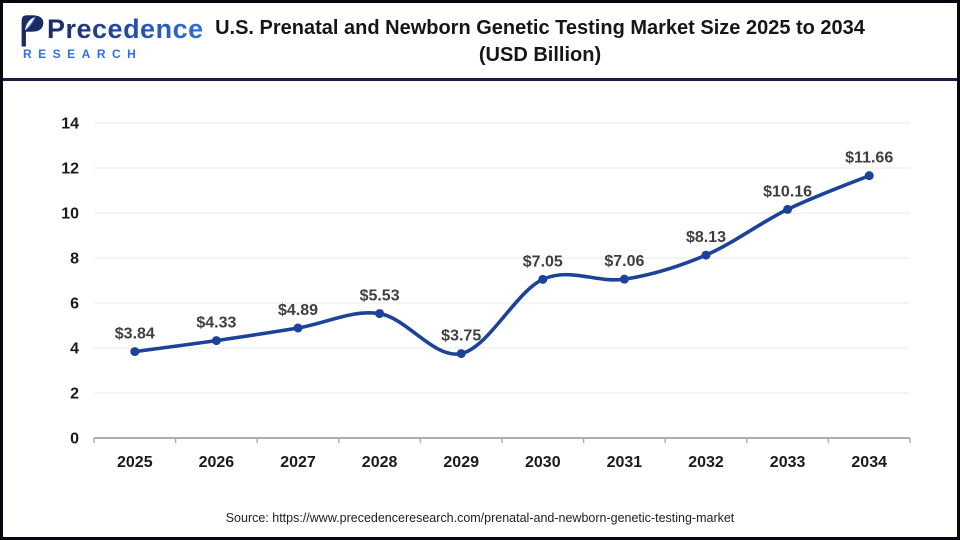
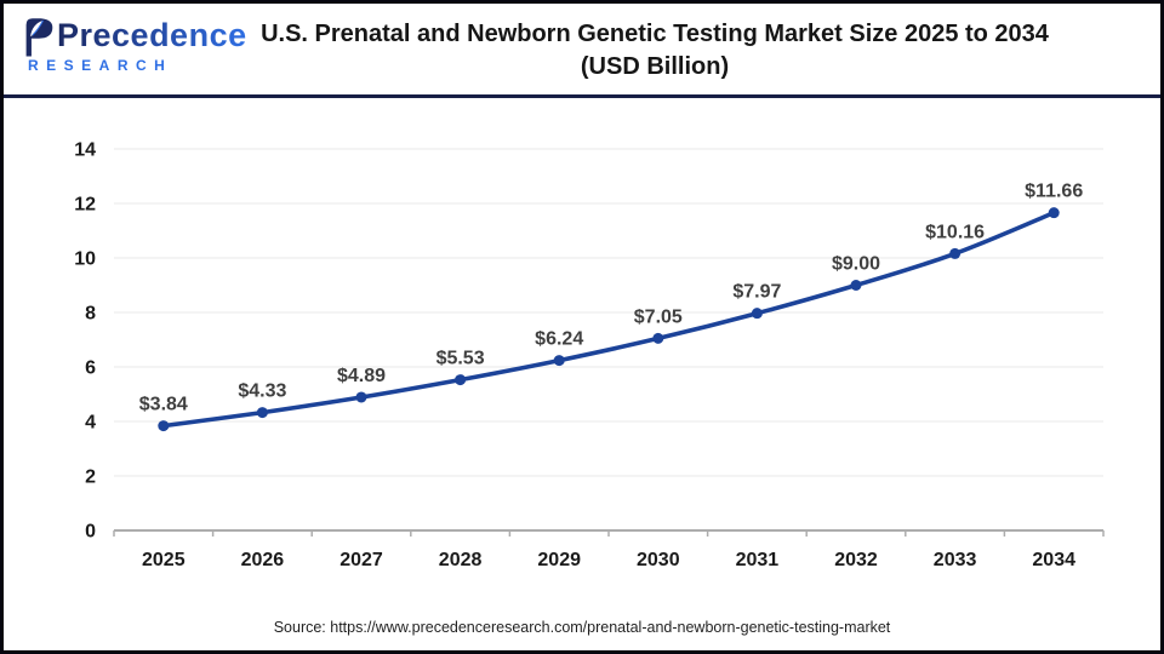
2029: $3.75 -> $6.24
2031: $7.06 -> $7.97
2032: $8.13 -> $9.00
